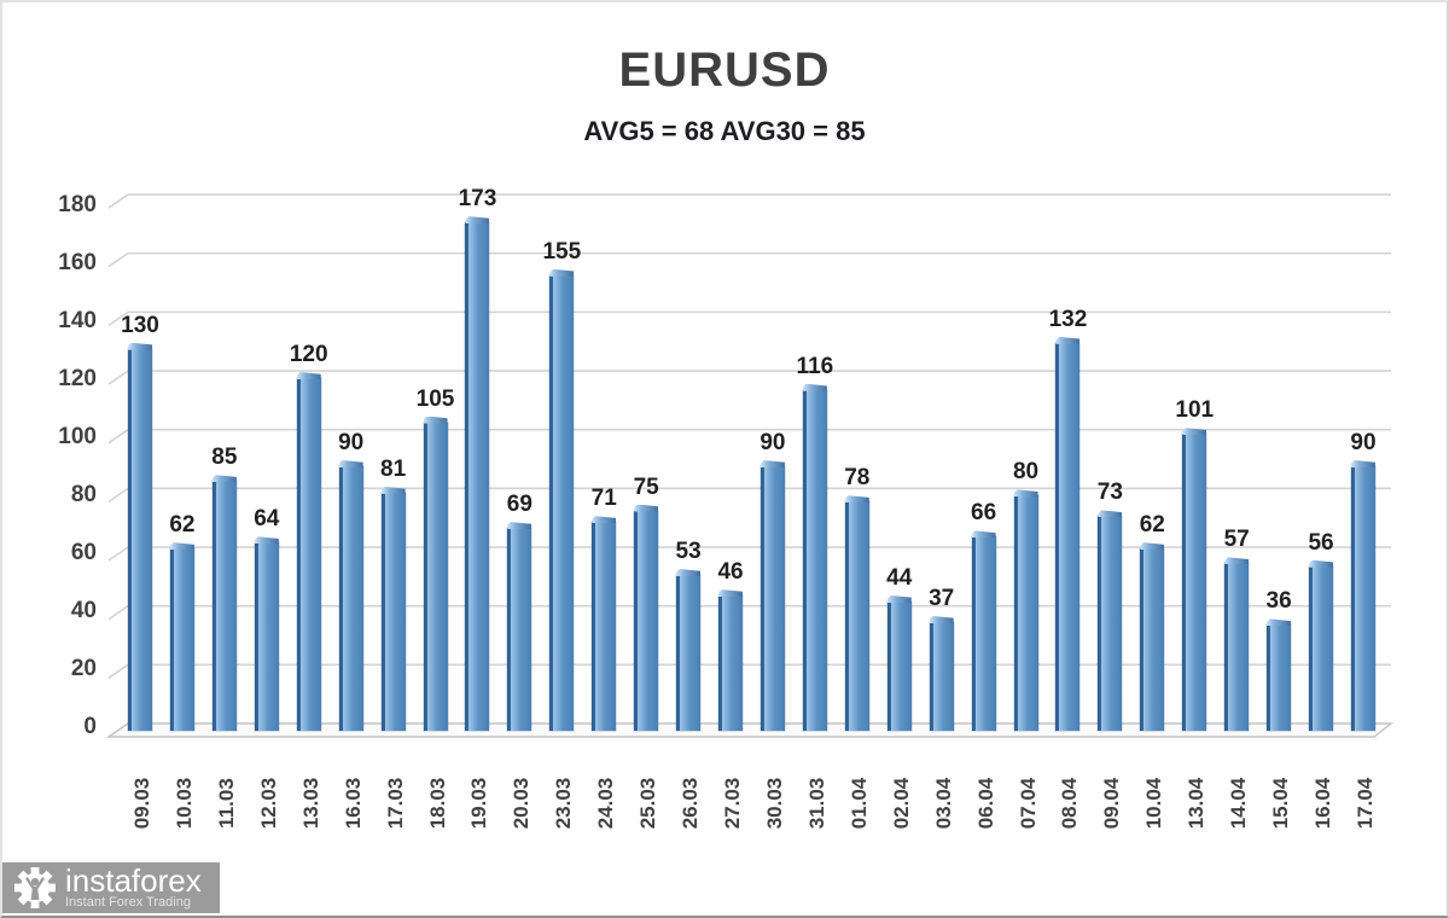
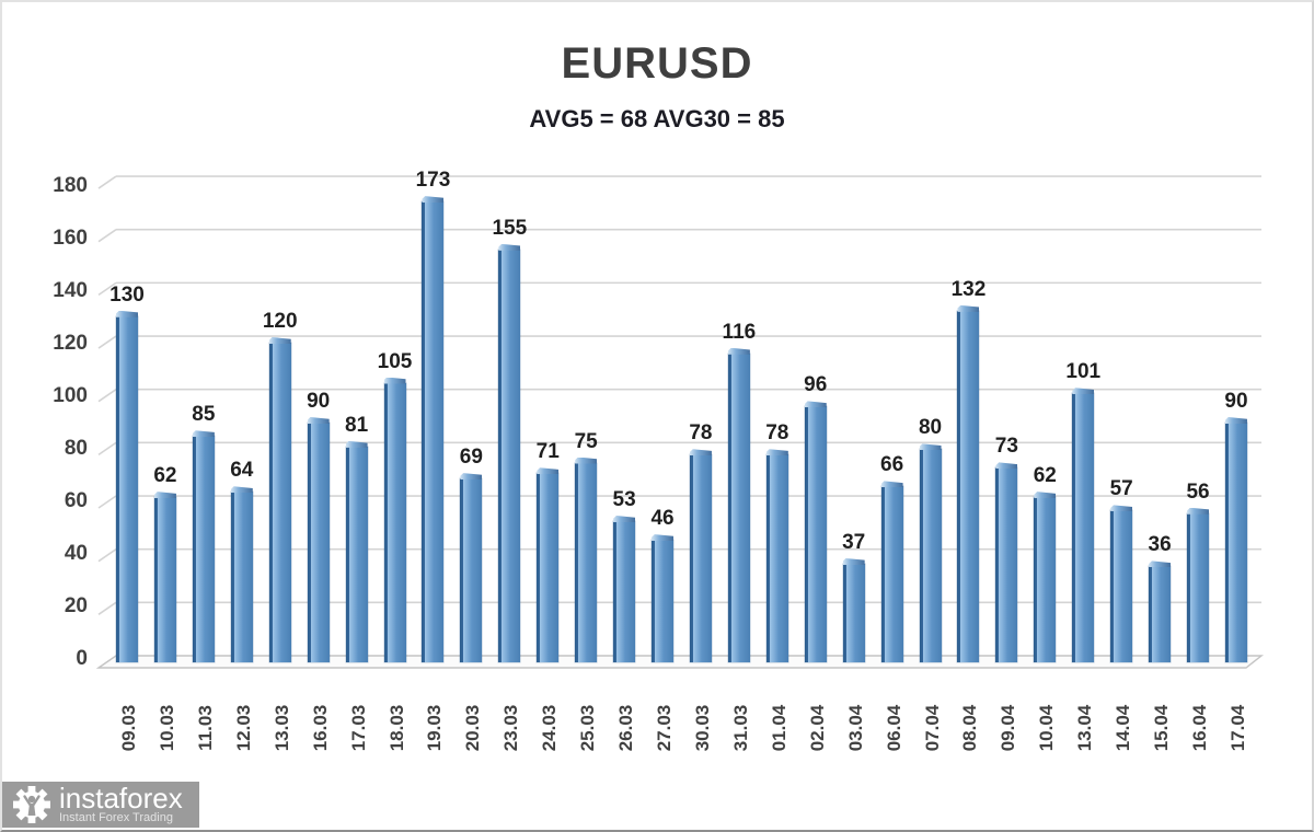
30.03: 90 -> 78
02.04: 44 -> 96
